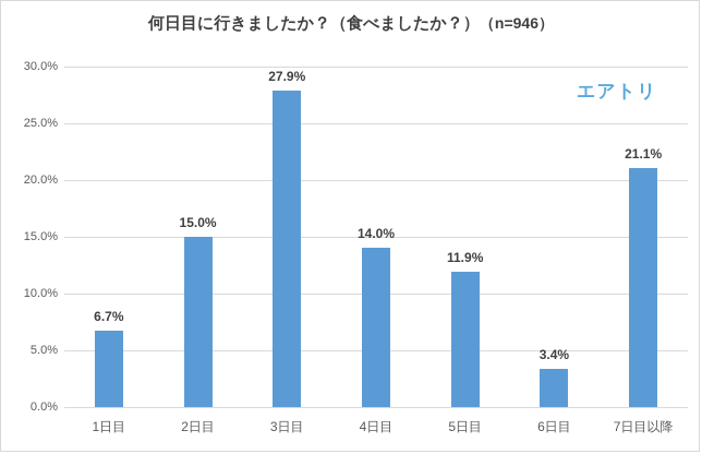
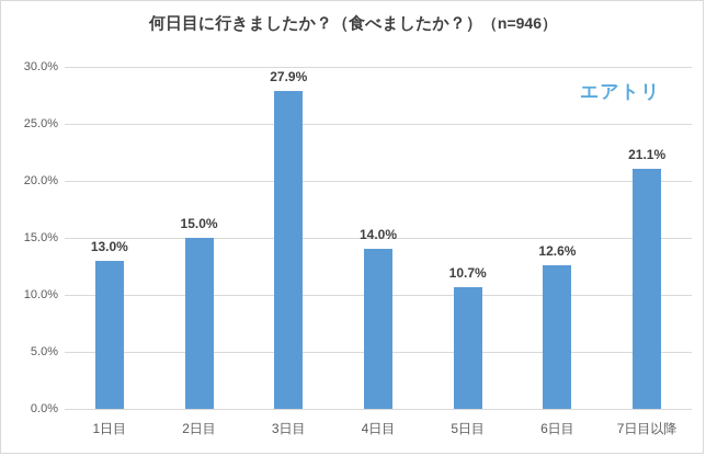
1日目: 6.7% -> 13.0%
5日目: 11.9% -> 10.7%
6日目: 3.4% -> 12.6%
